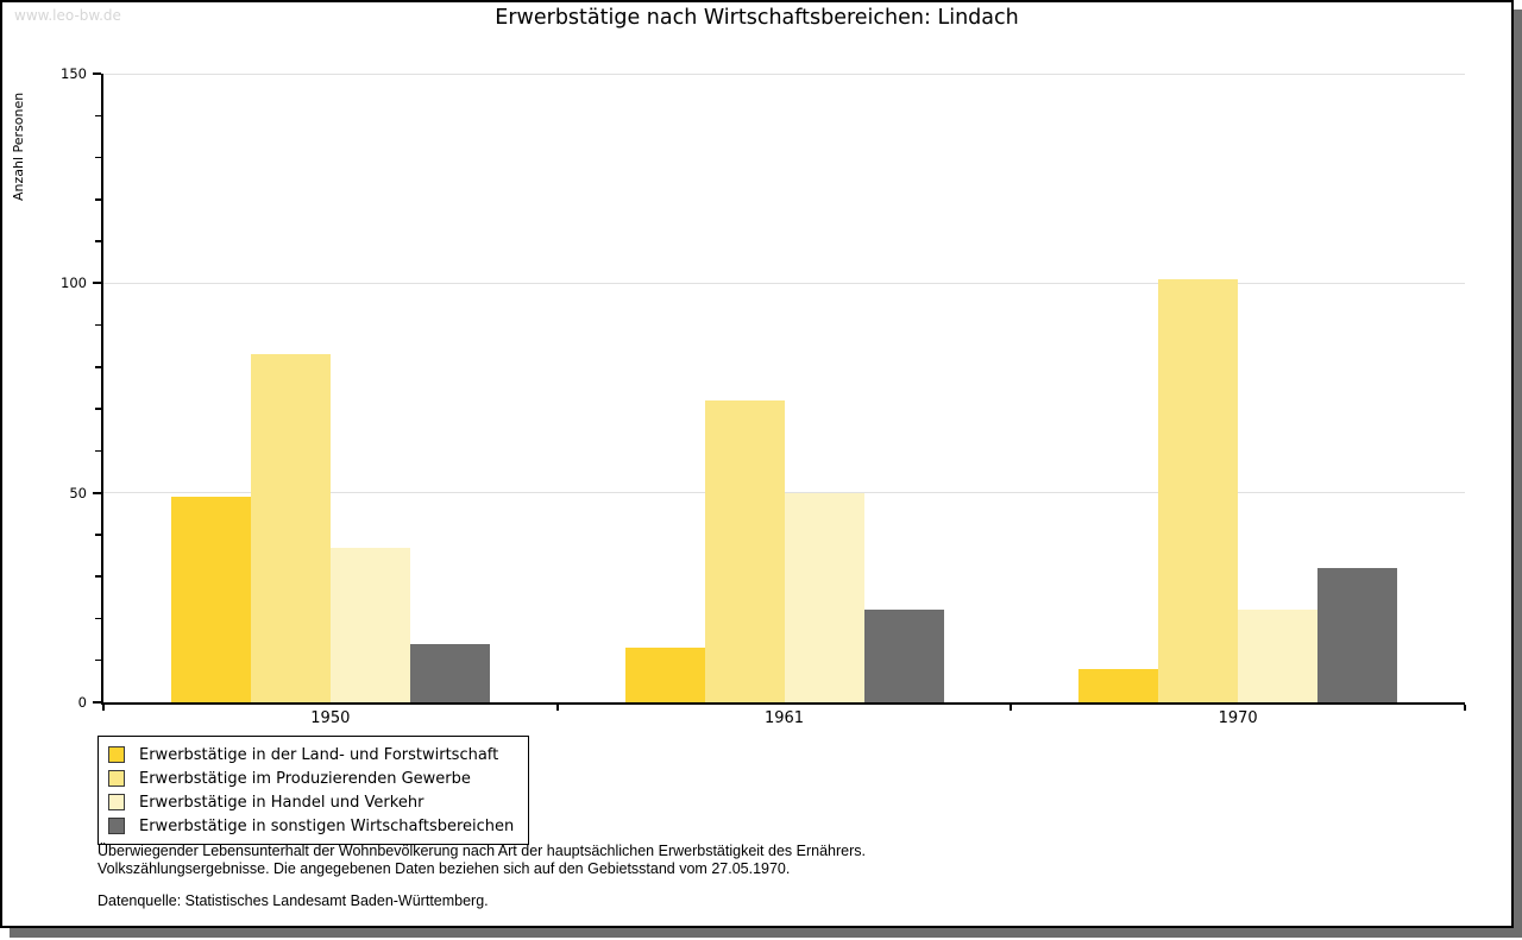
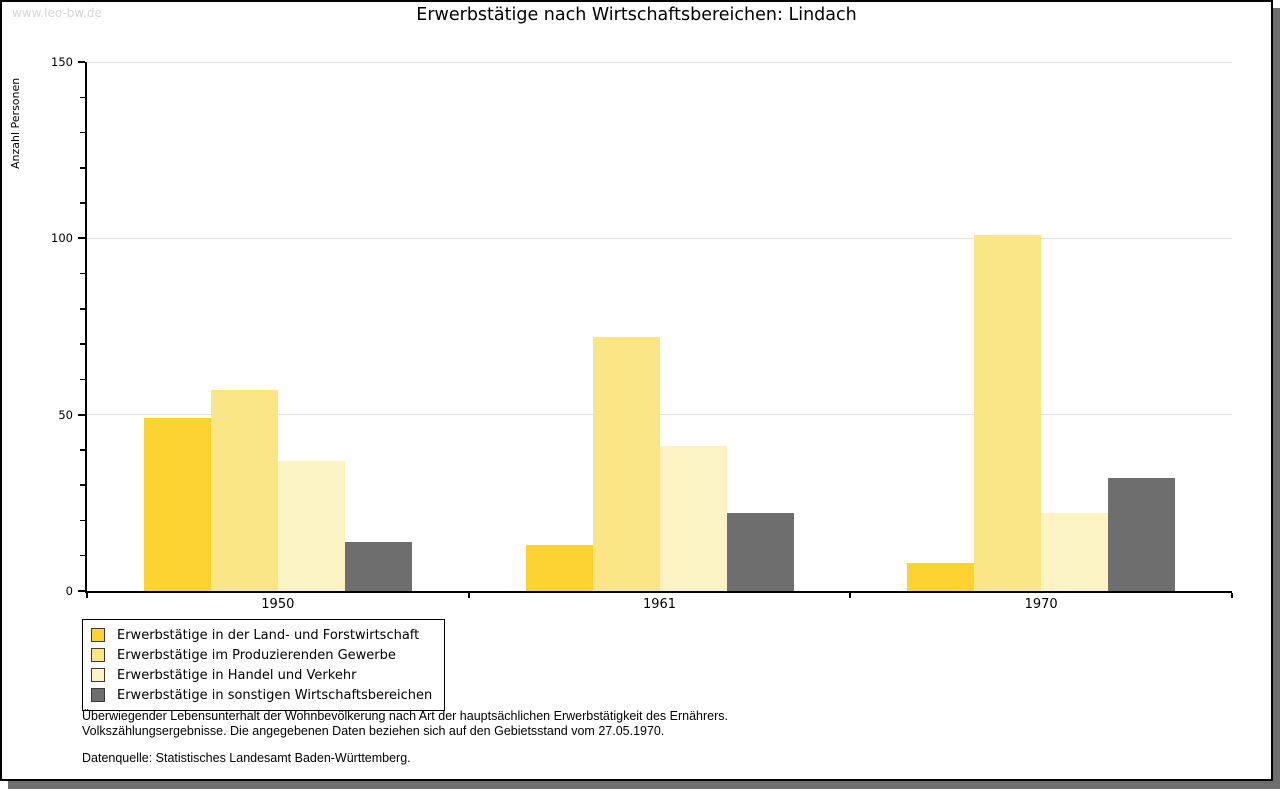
Erwerbstätige im Produzierenden Gewerbe/1950: 83 -> 57
Erwerbstätige in Handel und Verkehr/1961: 50 -> 41
